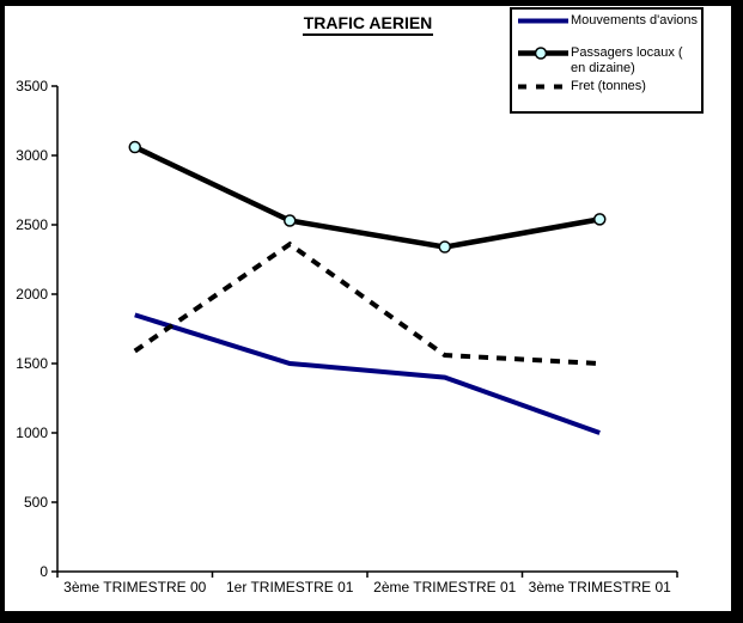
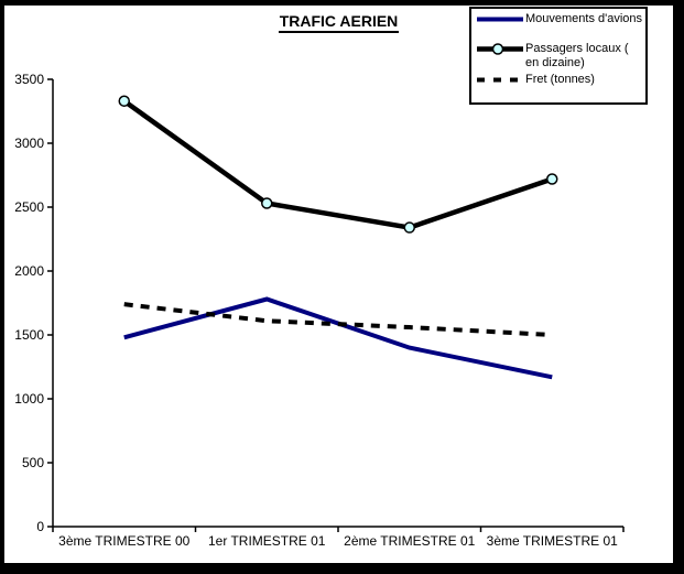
Mouvements d'avions/3ème TRIMESTRE 00: 1850 -> 1480
Passagers locaux ( en dizaine)/3ème TRIMESTRE 00: 3060 -> 3330
Fret (tonnes)/3ème TRIMESTRE 00: 1590 -> 1740
Mouvements d'avions/1er TRIMESTRE 01: 1500 -> 1780
Fret (tonnes)/1er TRIMESTRE 01: 2360 -> 1610
Mouvements d'avions/3ème TRIMESTRE 01: 1000 -> 1170
Passagers locaux ( en dizaine)/3ème TRIMESTRE 01: 2540 -> 2720
